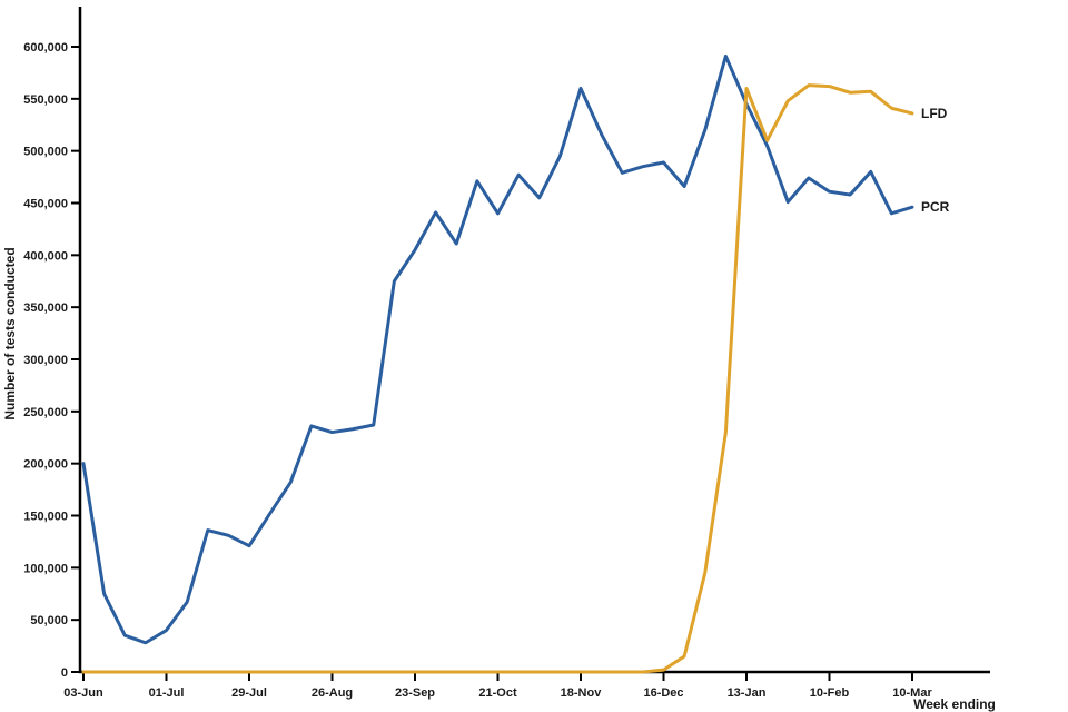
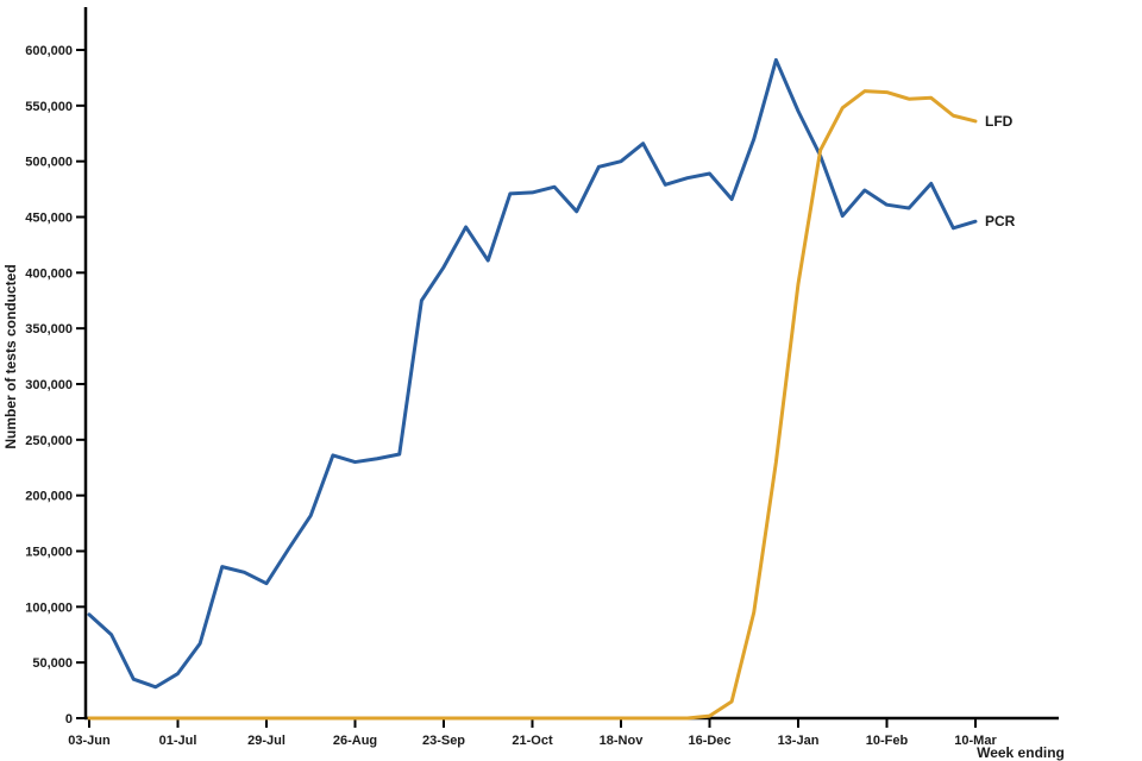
PCR/03-Jun: 200000 -> 90000
PCR/21-Oct: 440000 -> 470000
PCR/18-Nov: 560000 -> 500000
LFD/13-Jan: 560000 -> 390000
